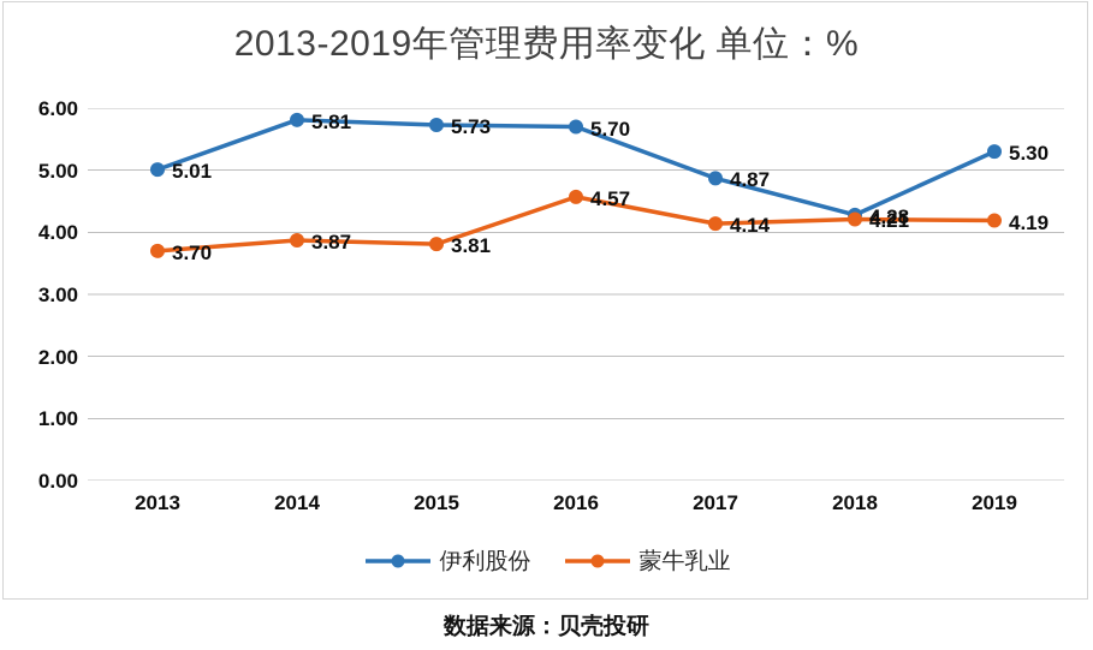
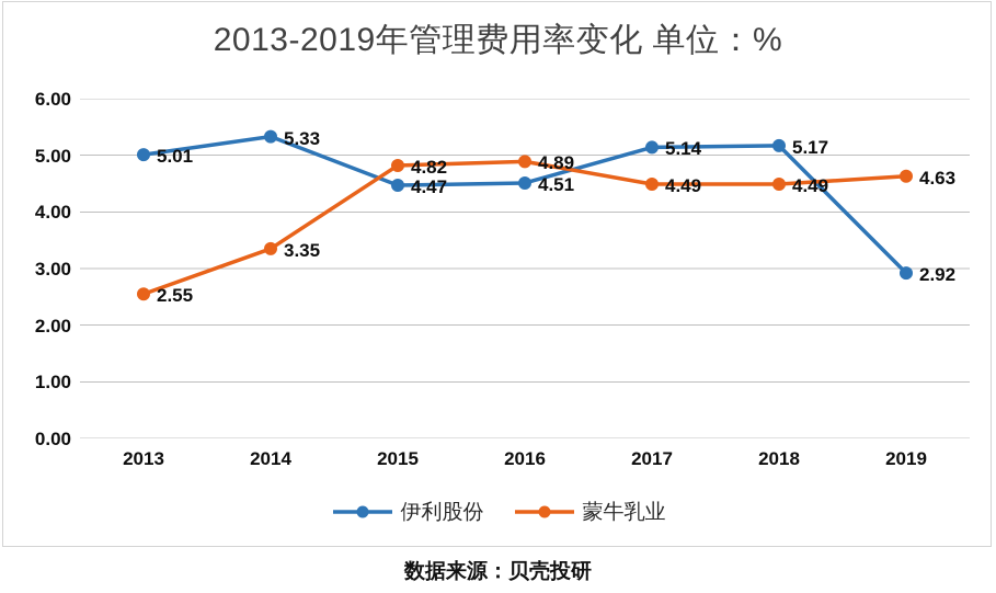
蒙牛乳业/2013: 3.70 -> 2.55
伊利股份/2014: 5.81 -> 5.33
蒙牛乳业/2014: 3.87 -> 3.35
伊利股份/2015: 5.73 -> 4.47
蒙牛乳业/2015: 3.81 -> 4.82
伊利股份/2016: 5.70 -> 4.51
蒙牛乳业/2016: 4.57 -> 4.89
伊利股份/2017: 4.87 -> 5.14
蒙牛乳业/2017: 4.14 -> 4.49
伊利股份/2018: 4.28 -> 5.17
蒙牛乳业/2018: 4.21 -> 4.49
伊利股份/2019: 5.30 -> 2.92
蒙牛乳业/2019: 4.19 -> 4.63
